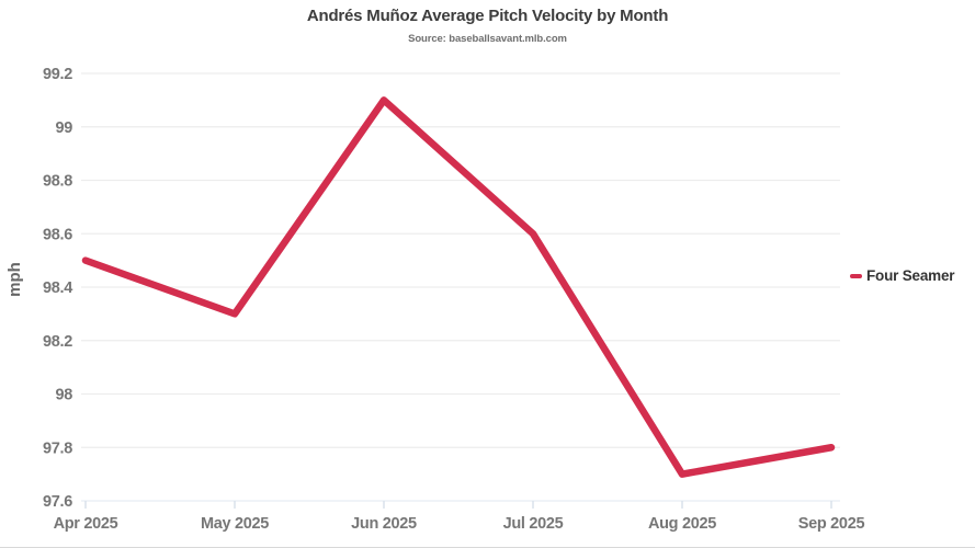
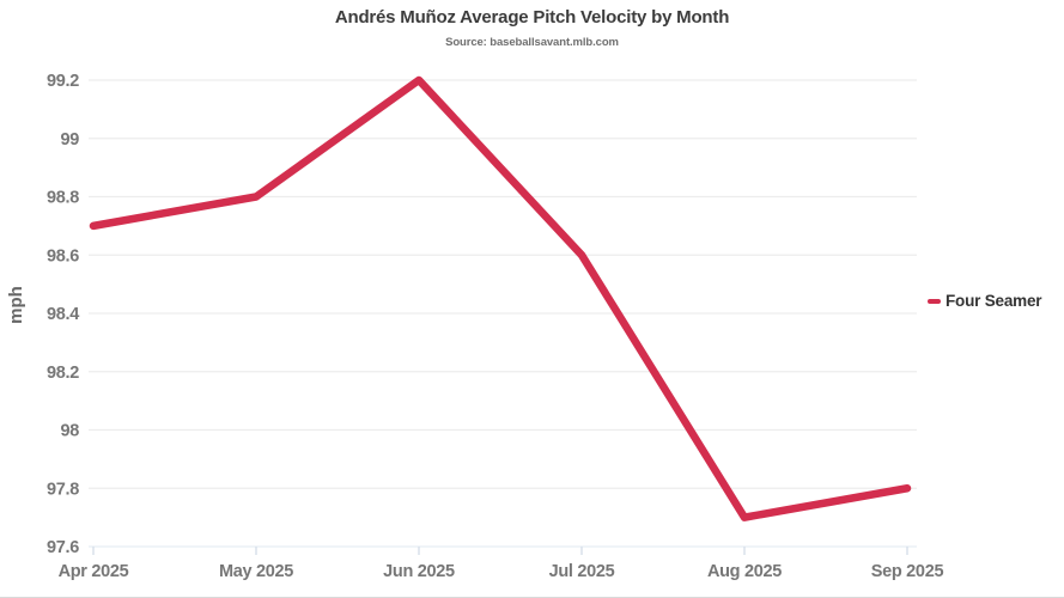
Apr 2025: 98.5 -> 98.7
May 2025: 98.3 -> 98.8
Jun 2025: 99.1 -> 99.2
